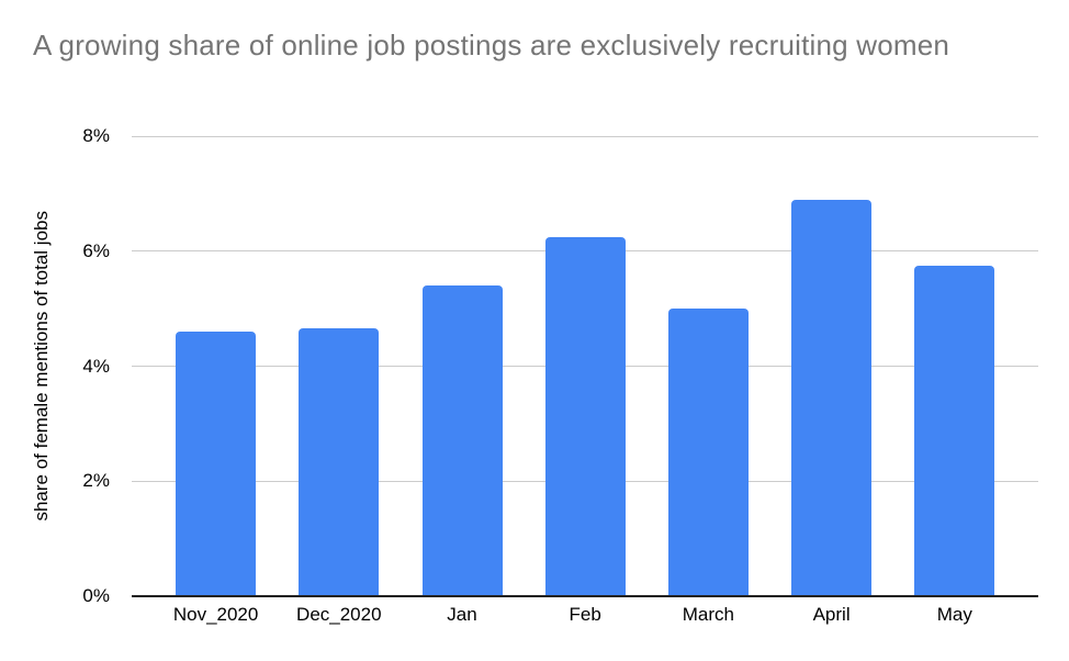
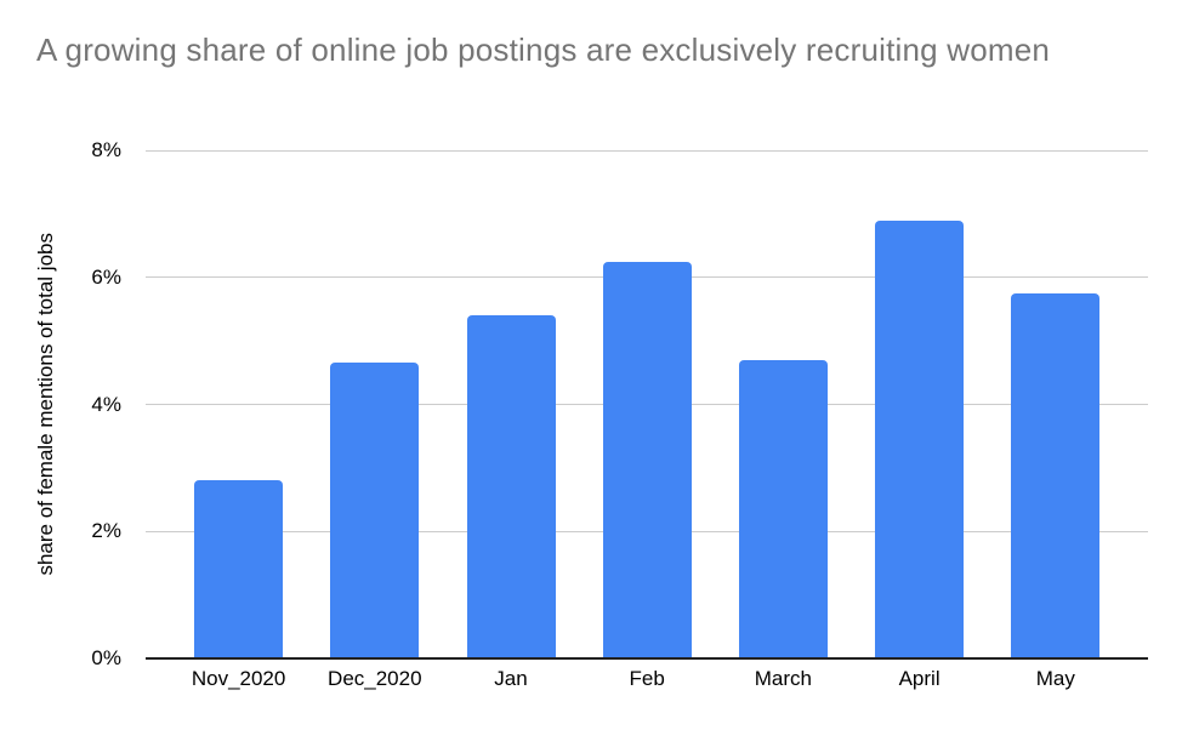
Nov_2020: 4.6% -> 2.8%
March: 5.0% -> 4.7%
